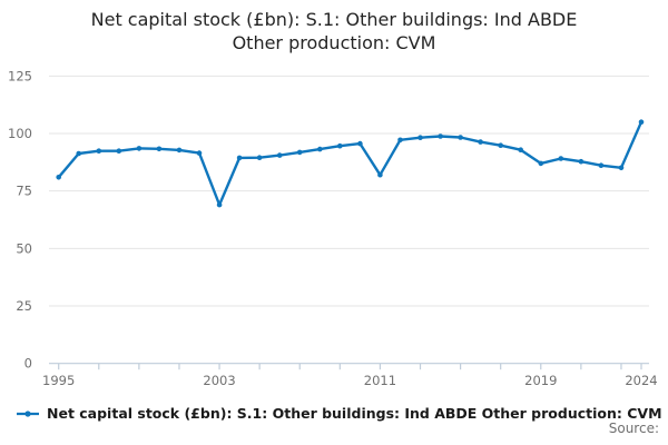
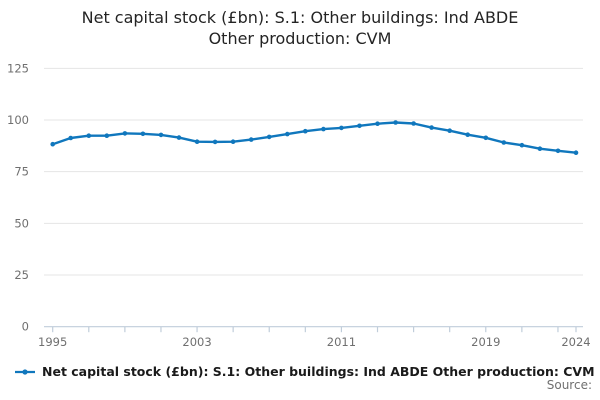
1995: 81 -> 88
2003: 69 -> 90
2011: 82 -> 96
2019: 87 -> 91
2024: 105 -> 84
